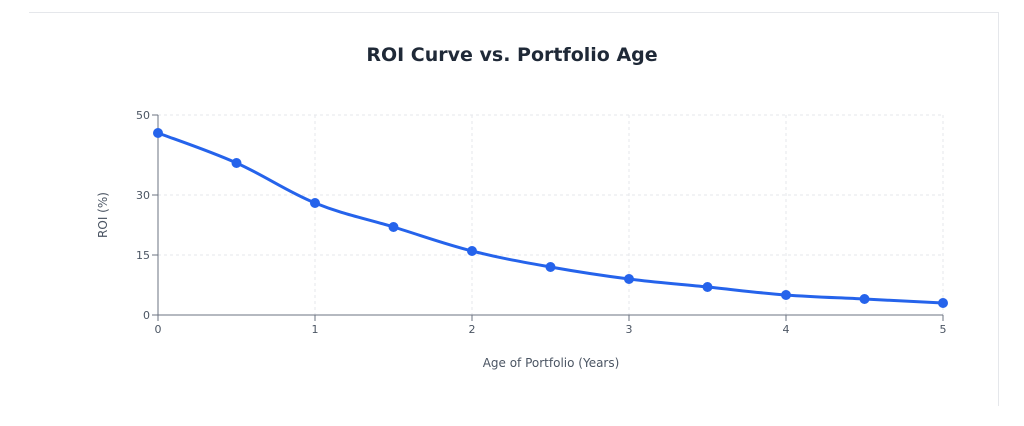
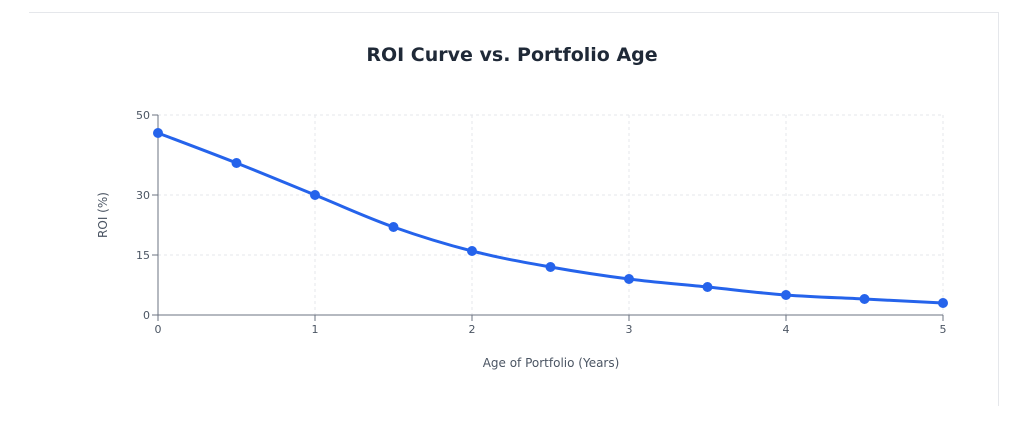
1: 28 -> 30
